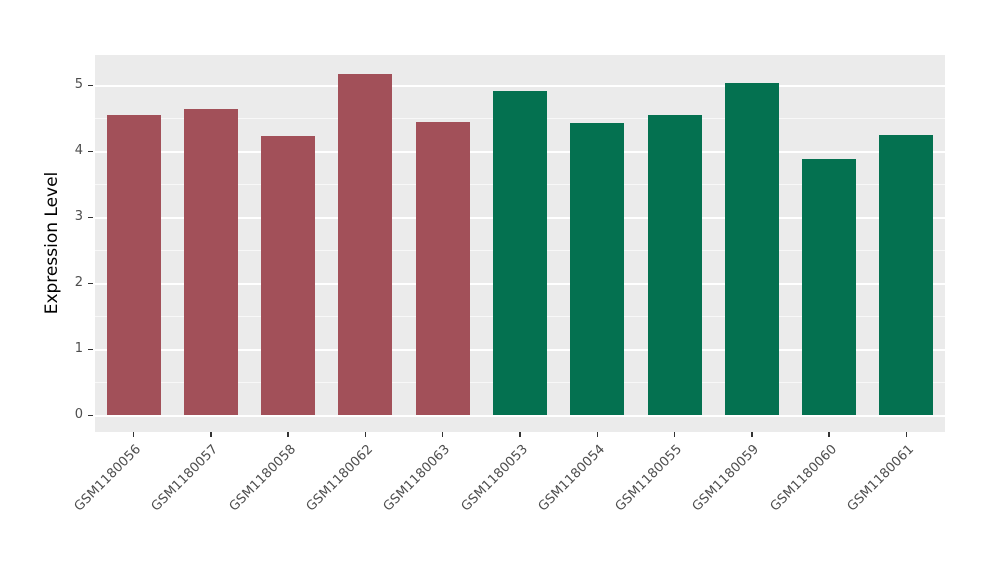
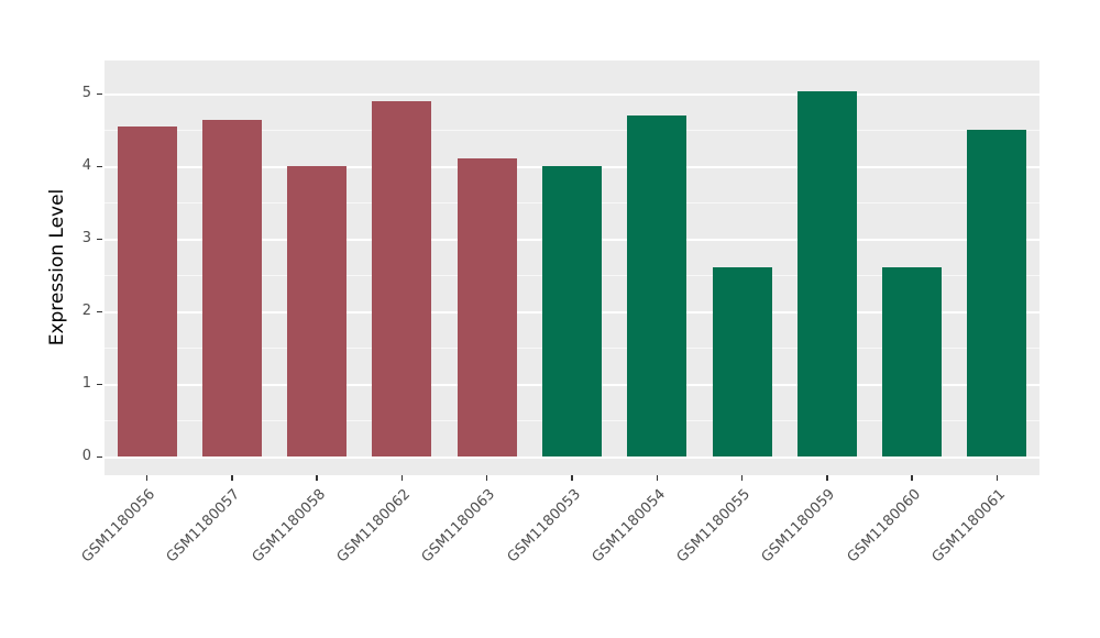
GSM1180058: 4.2 -> 4.0
GSM1180062: 5.2 -> 4.9
GSM1180063: 4.4 -> 4.1
GSM1180053: 4.9 -> 4.0
GSM1180054: 4.4 -> 4.7
GSM1180055: 4.5 -> 2.6
GSM1180060: 3.9 -> 2.6
GSM1180061: 4.2 -> 4.5
